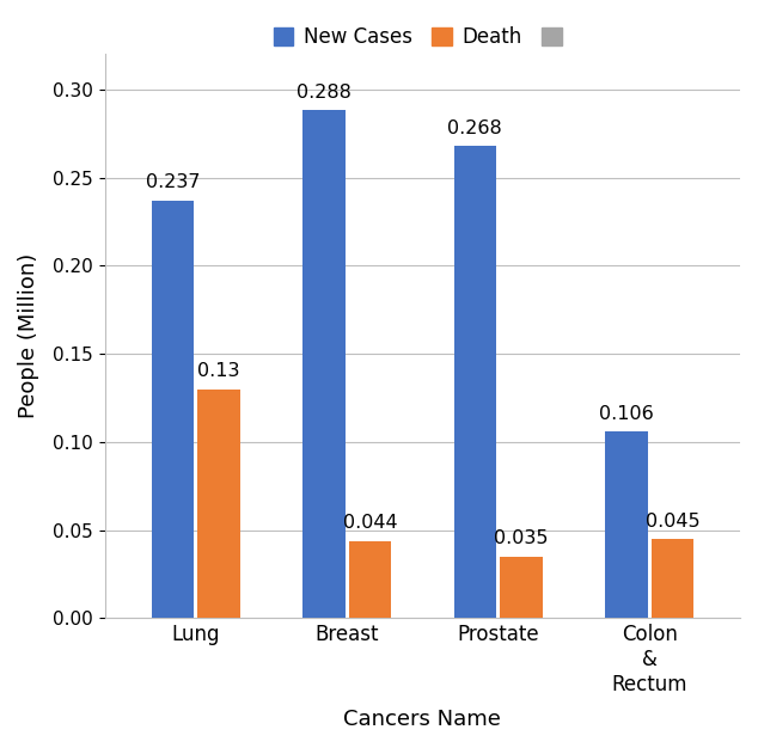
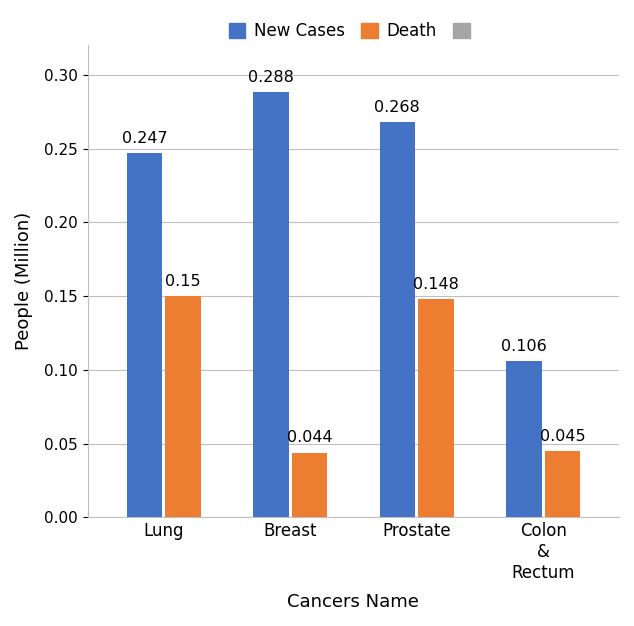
New Cases/Lung: 0.237 -> 0.247
Death/Lung: 0.13 -> 0.15
Death/Prostate: 0.035 -> 0.148
